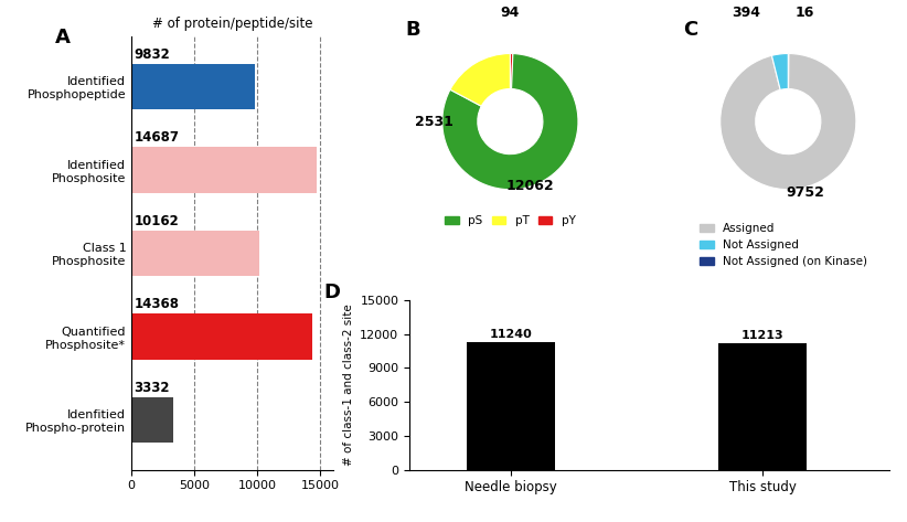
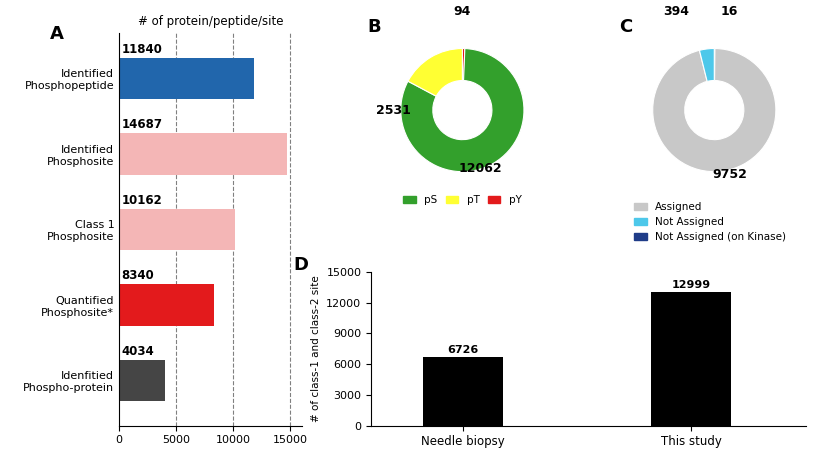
# of protein/peptide/site/Identified Phosphopeptide: 9832 -> 11840
# of protein/peptide/site/Quantified Phosphosite*: 14368 -> 8340
# of protein/peptide/site/Idenfitied Phospho-protein: 3332 -> 4034
Needle biopsy: 11240 -> 6726
This study: 11213 -> 12999
